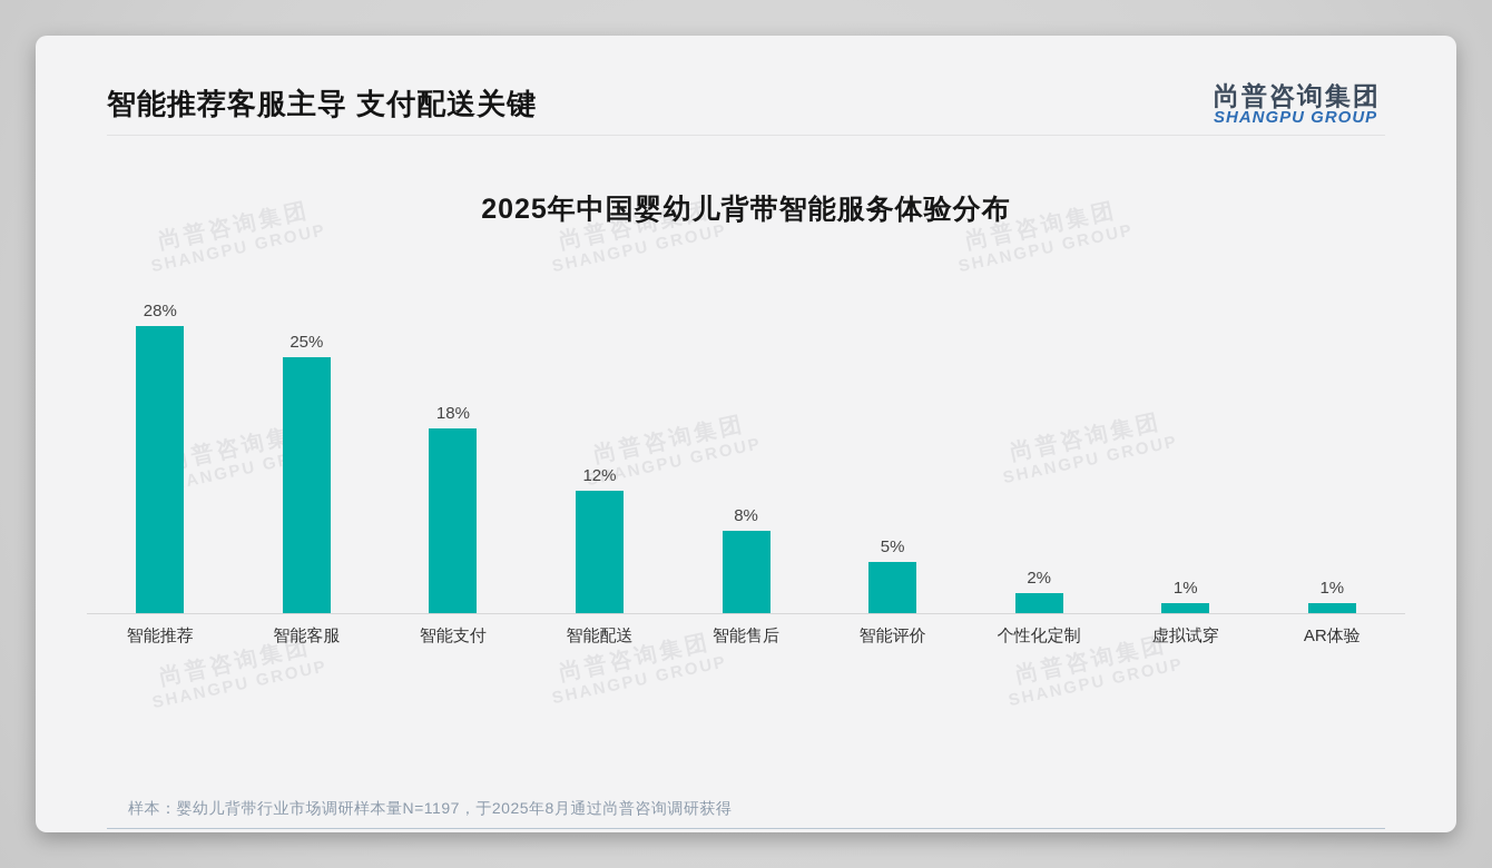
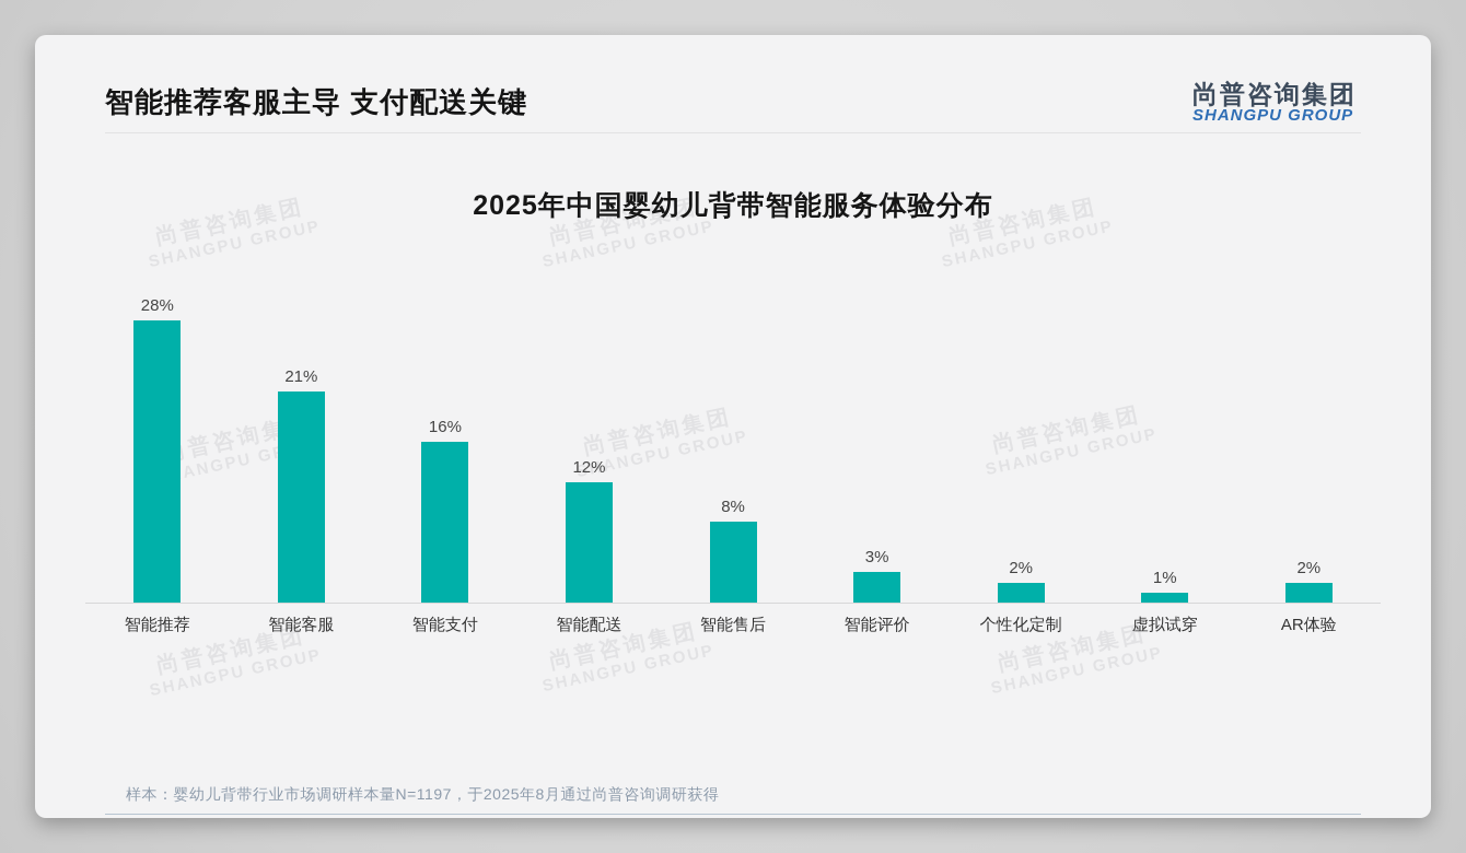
智能客服: 25% -> 21%
智能支付: 18% -> 16%
智能评价: 5% -> 3%
AR体验: 1% -> 2%
